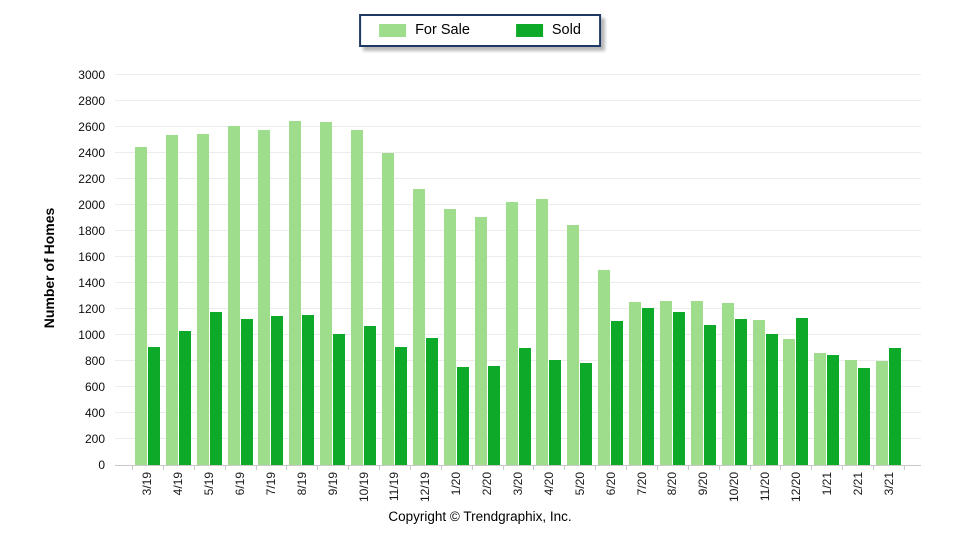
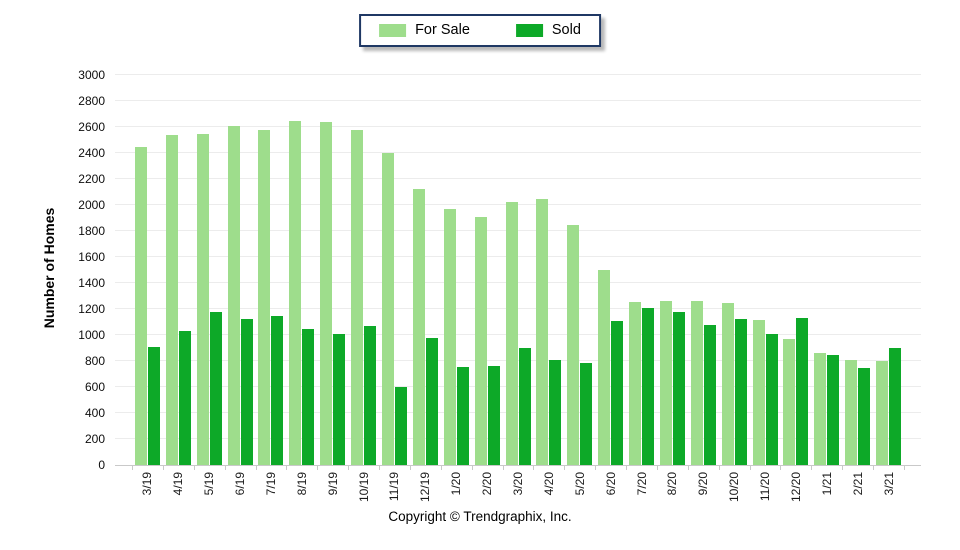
Sold/8/19: 1160 -> 1050
Sold/11/19: 900 -> 600
